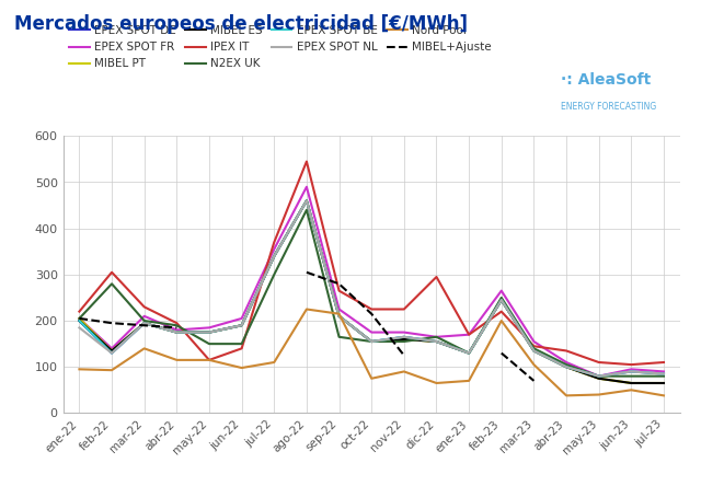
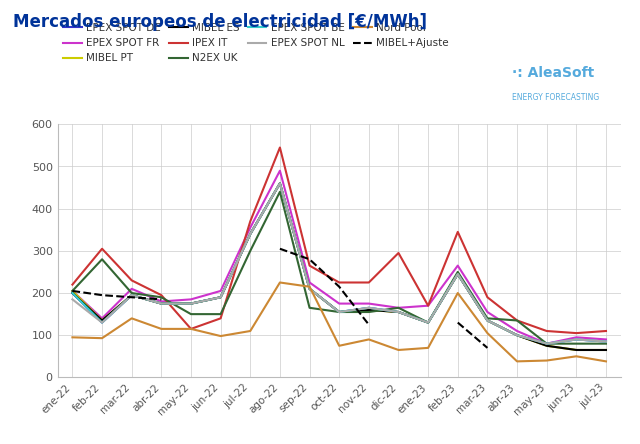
IPEX IT/feb-23: 220 -> 345
IPEX IT/mar-23: 145 -> 190
N2EX UK/abr-23: 105 -> 135
